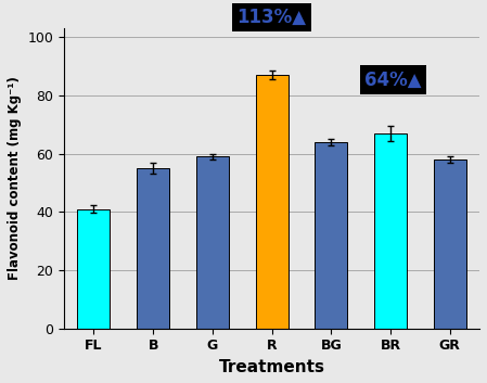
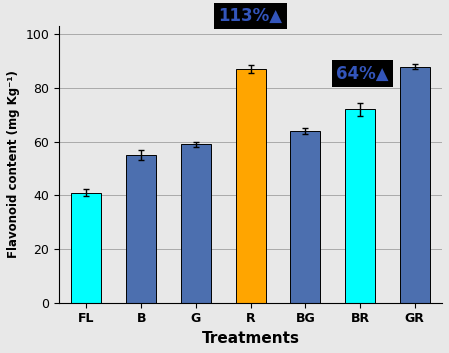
BR: 67 -> 72
GR: 58 -> 88
